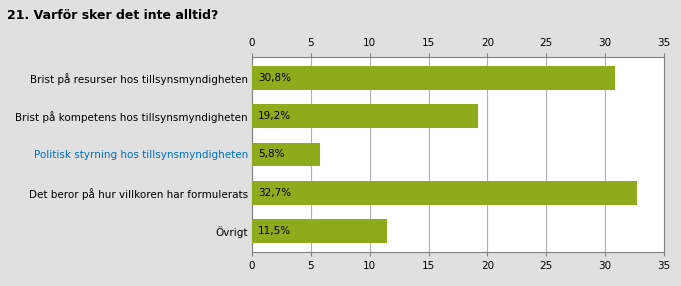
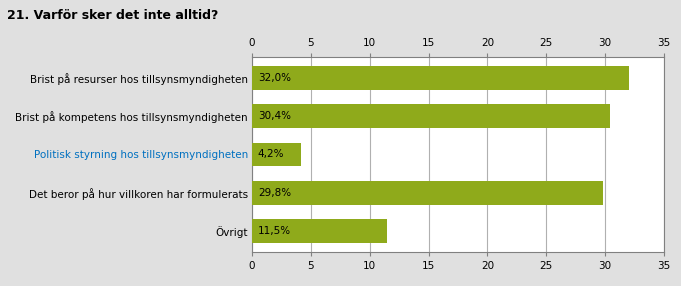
Brist på resurser hos tillsynsmyndigheten: 30,8% -> 32,0%
Brist på kompetens hos tillsynsmyndigheten: 19,2% -> 30,4%
Politisk styrning hos tillsynsmyndigheten: 5,8% -> 4,2%
Det beror på hur villkoren har formulerats: 32,7% -> 29,8%
